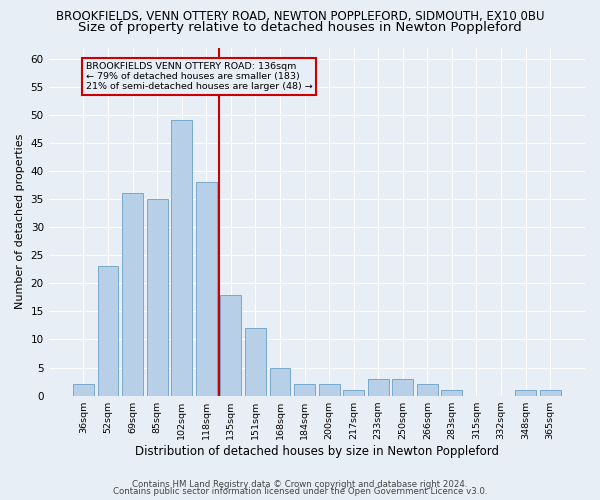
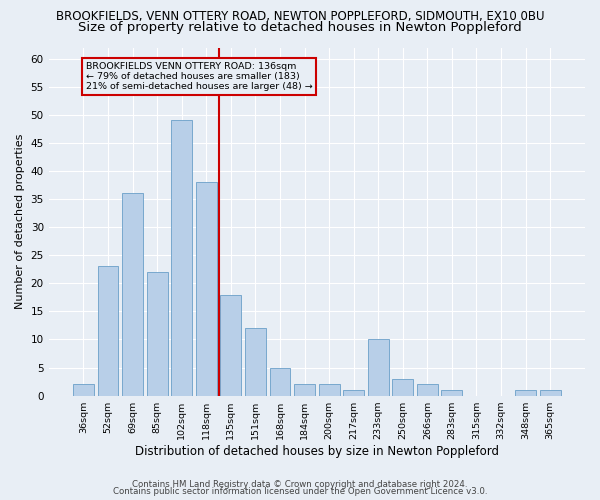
85sqm: 35 -> 22
233sqm: 3 -> 10
